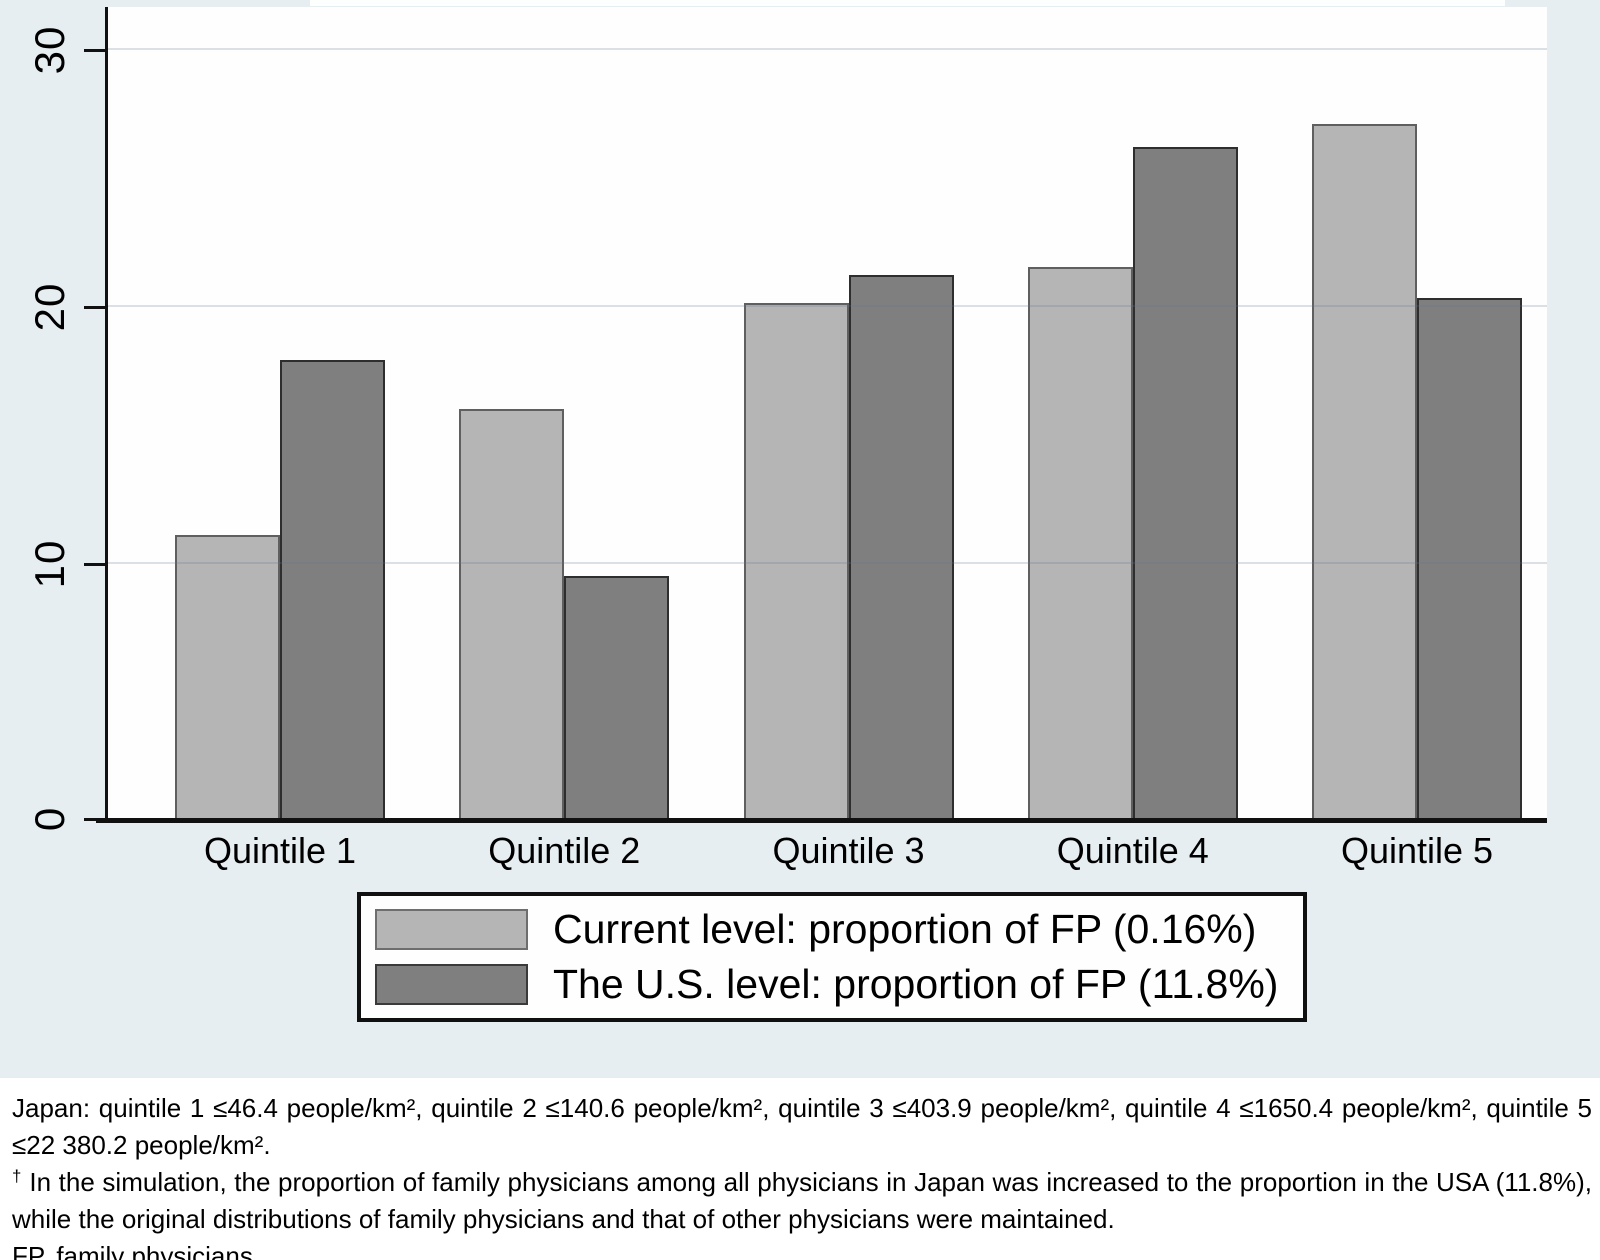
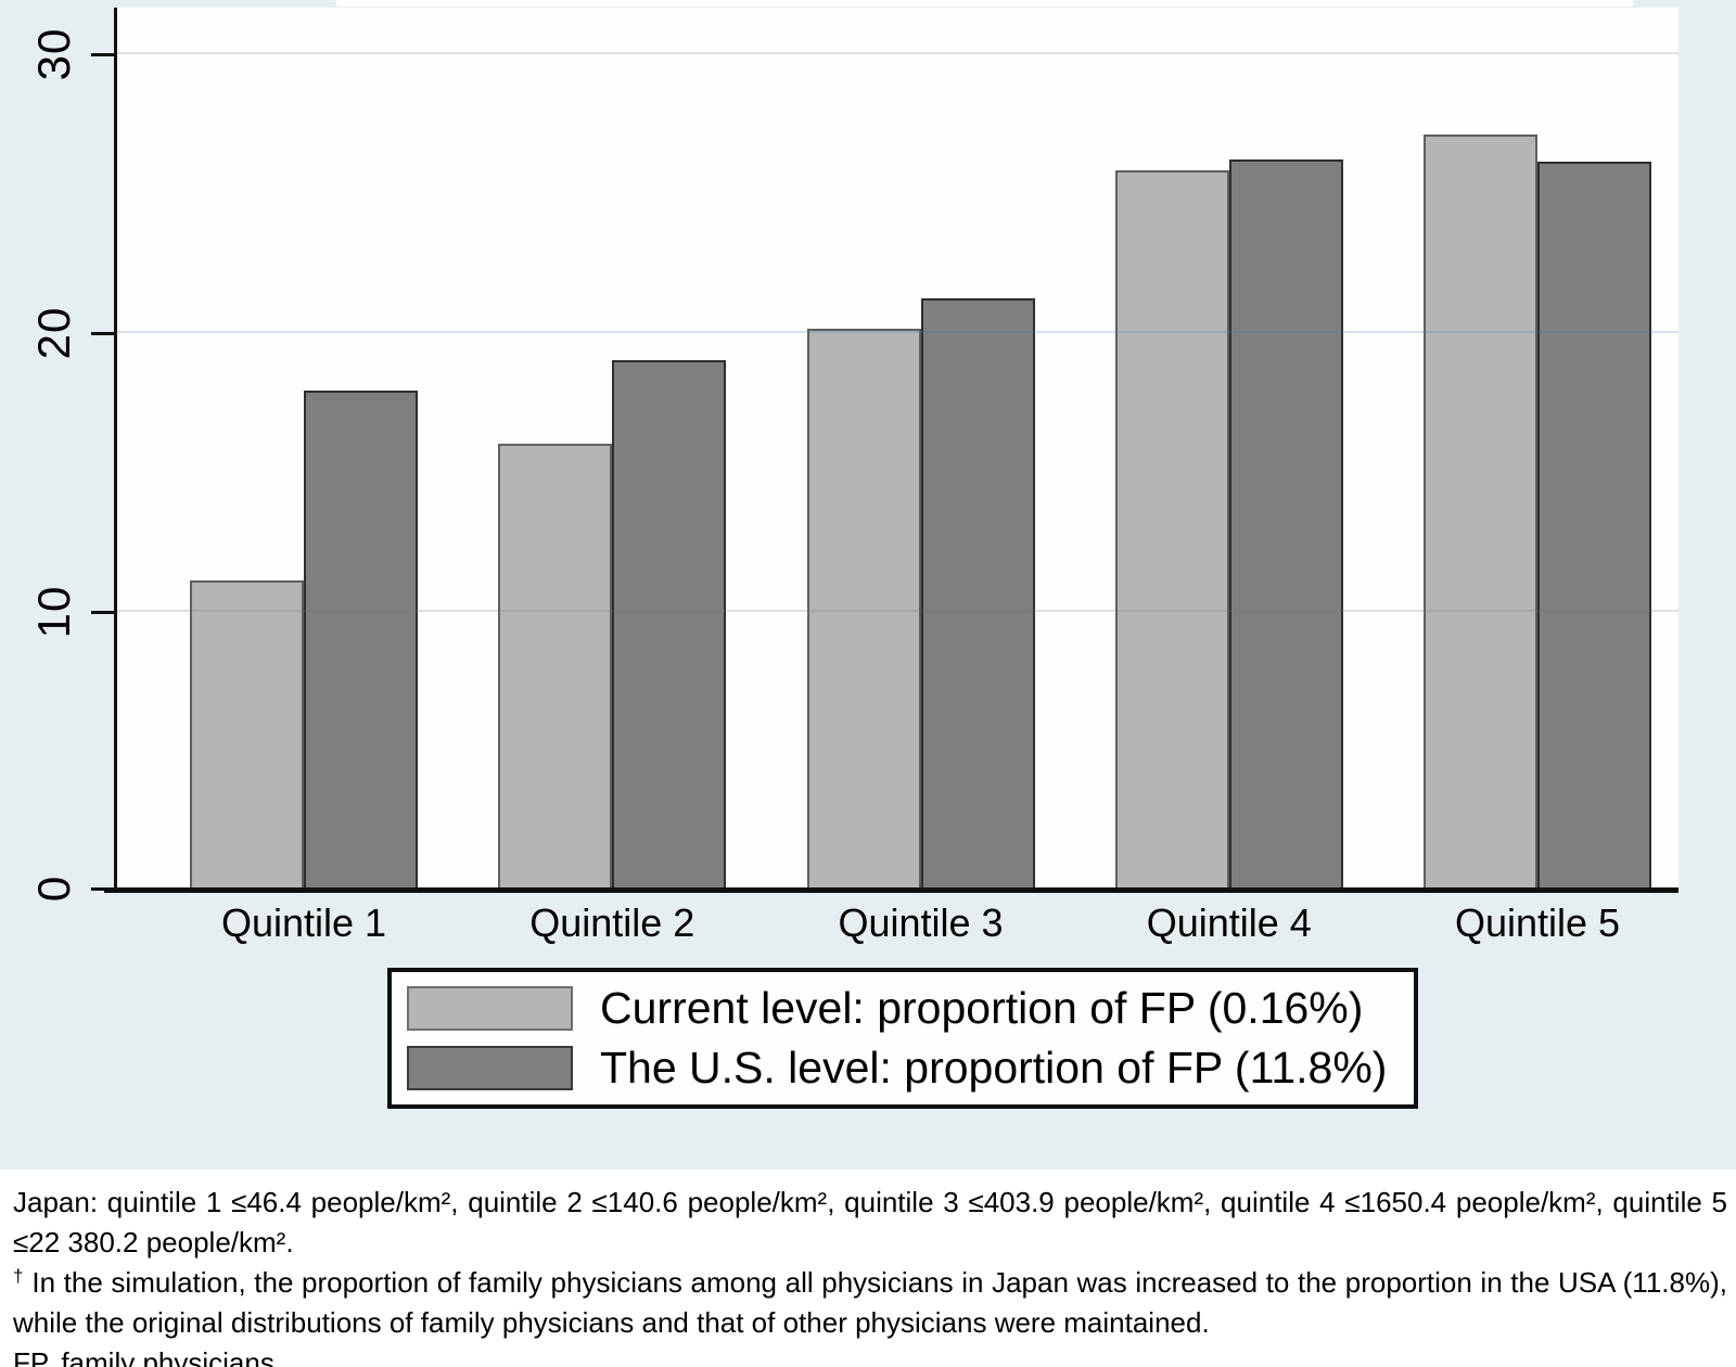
The U.S. level: proportion of FP (11.8%)/Quintile 2: 9.5 -> 19.0
Current level: proportion of FP (0.16%)/Quintile 4: 21.5 -> 25.8
The U.S. level: proportion of FP (11.8%)/Quintile 5: 20.3 -> 26.1
